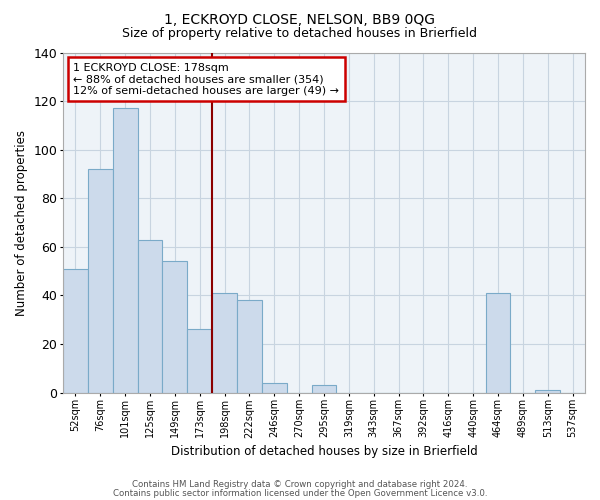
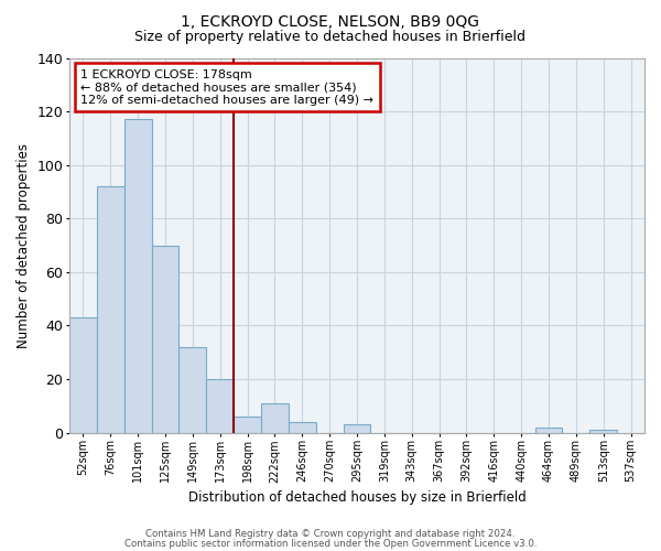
52sqm: 51 -> 43
125sqm: 63 -> 70
149sqm: 54 -> 32
173sqm: 26 -> 20
198sqm: 41 -> 6
222sqm: 38 -> 11
464sqm: 41 -> 2
